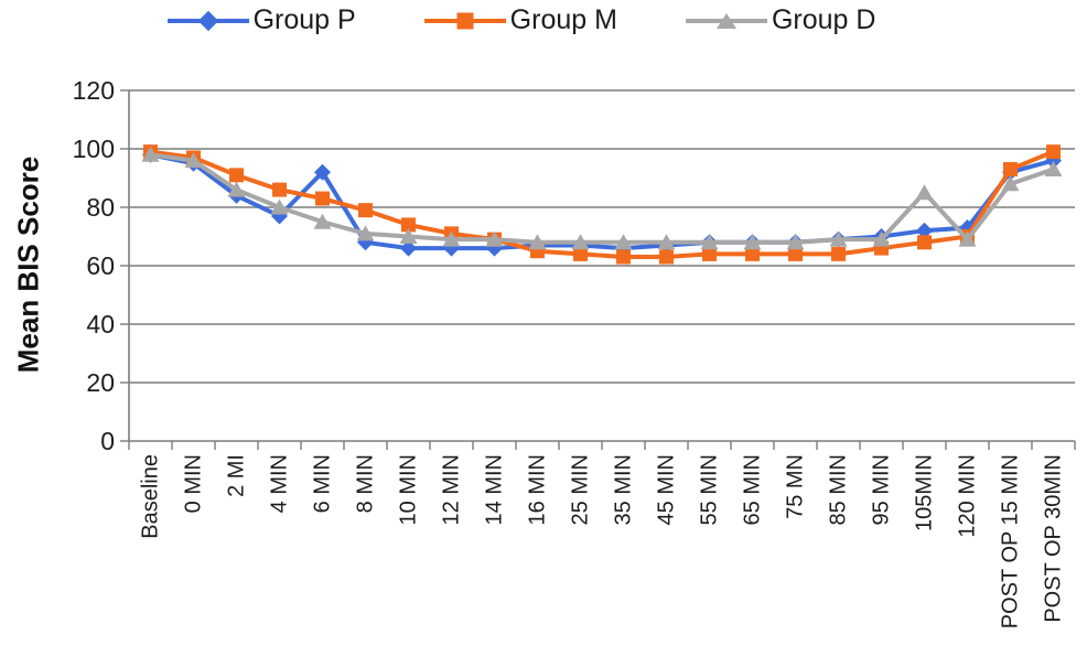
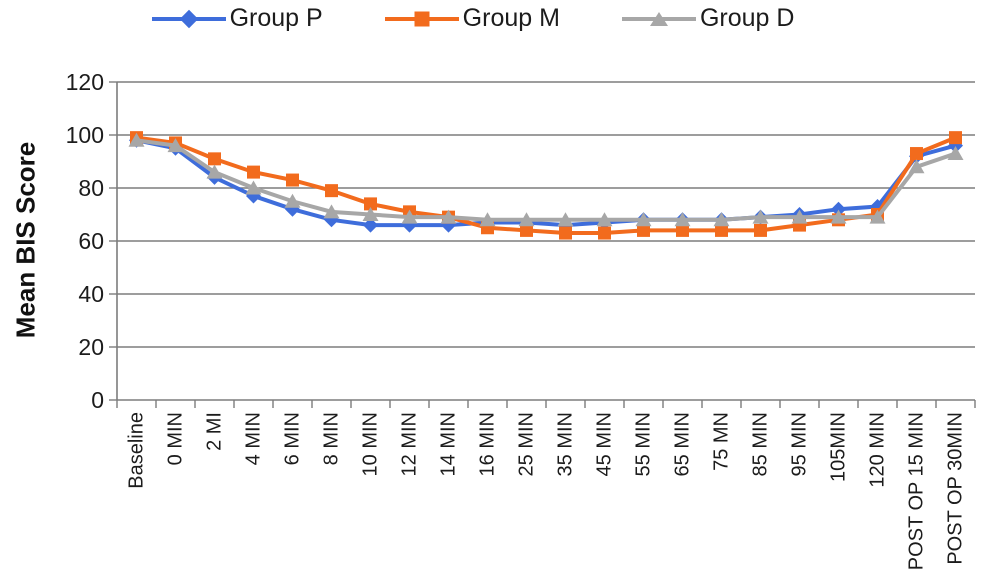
Group P/6 MIN: 92 -> 72
Group D/105MIN: 85 -> 69
